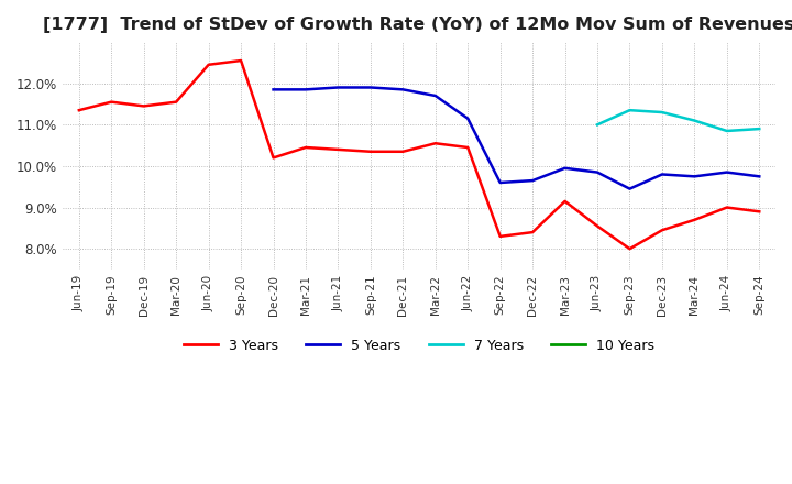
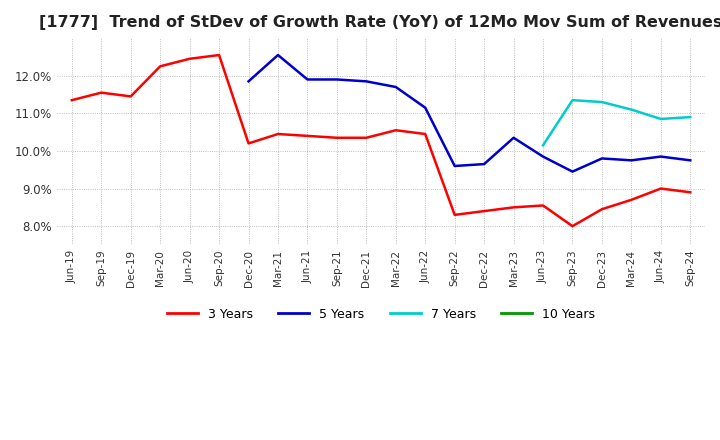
3 Years/Mar-20: 11.55% -> 12.25%
5 Years/Mar-21: 11.85% -> 12.55%
3 Years/Mar-23: 9.15% -> 8.50%
5 Years/Mar-23: 9.95% -> 10.35%
7 Years/Jun-23: 11.00% -> 10.15%
